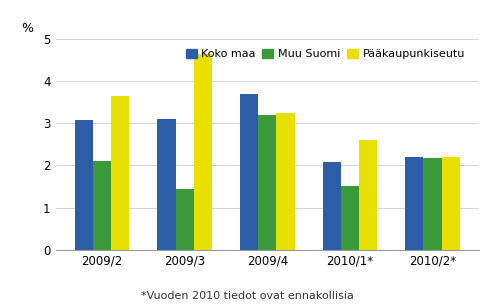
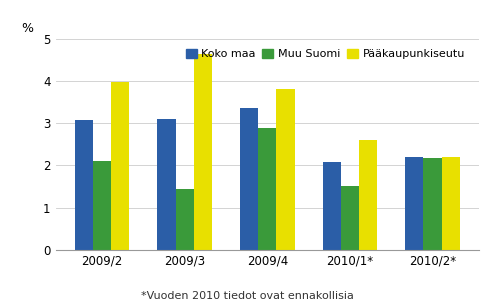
Pääkaupunkiseutu/2009/2: 3.65 -> 3.97
Koko maa/2009/4: 3.70 -> 3.35
Muu Suomi/2009/4: 3.20 -> 2.88
Pääkaupunkiseutu/2009/4: 3.25 -> 3.82
